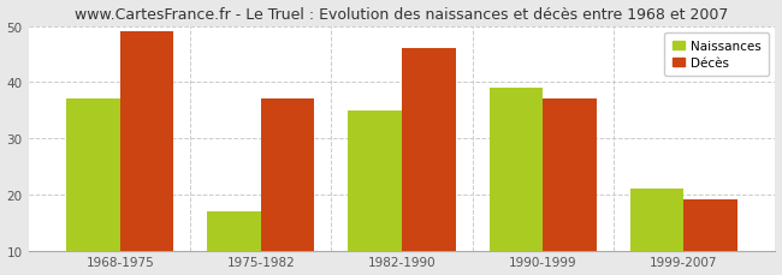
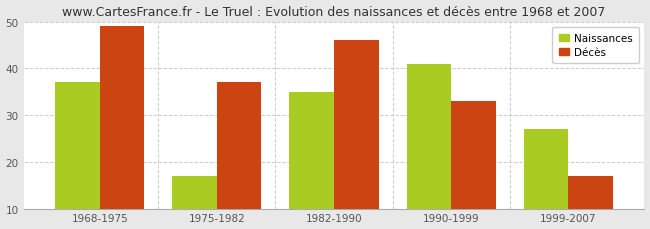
Naissances/1990-1999: 39 -> 41
Décès/1990-1999: 37 -> 33
Naissances/1999-2007: 21 -> 27
Décès/1999-2007: 19 -> 17
